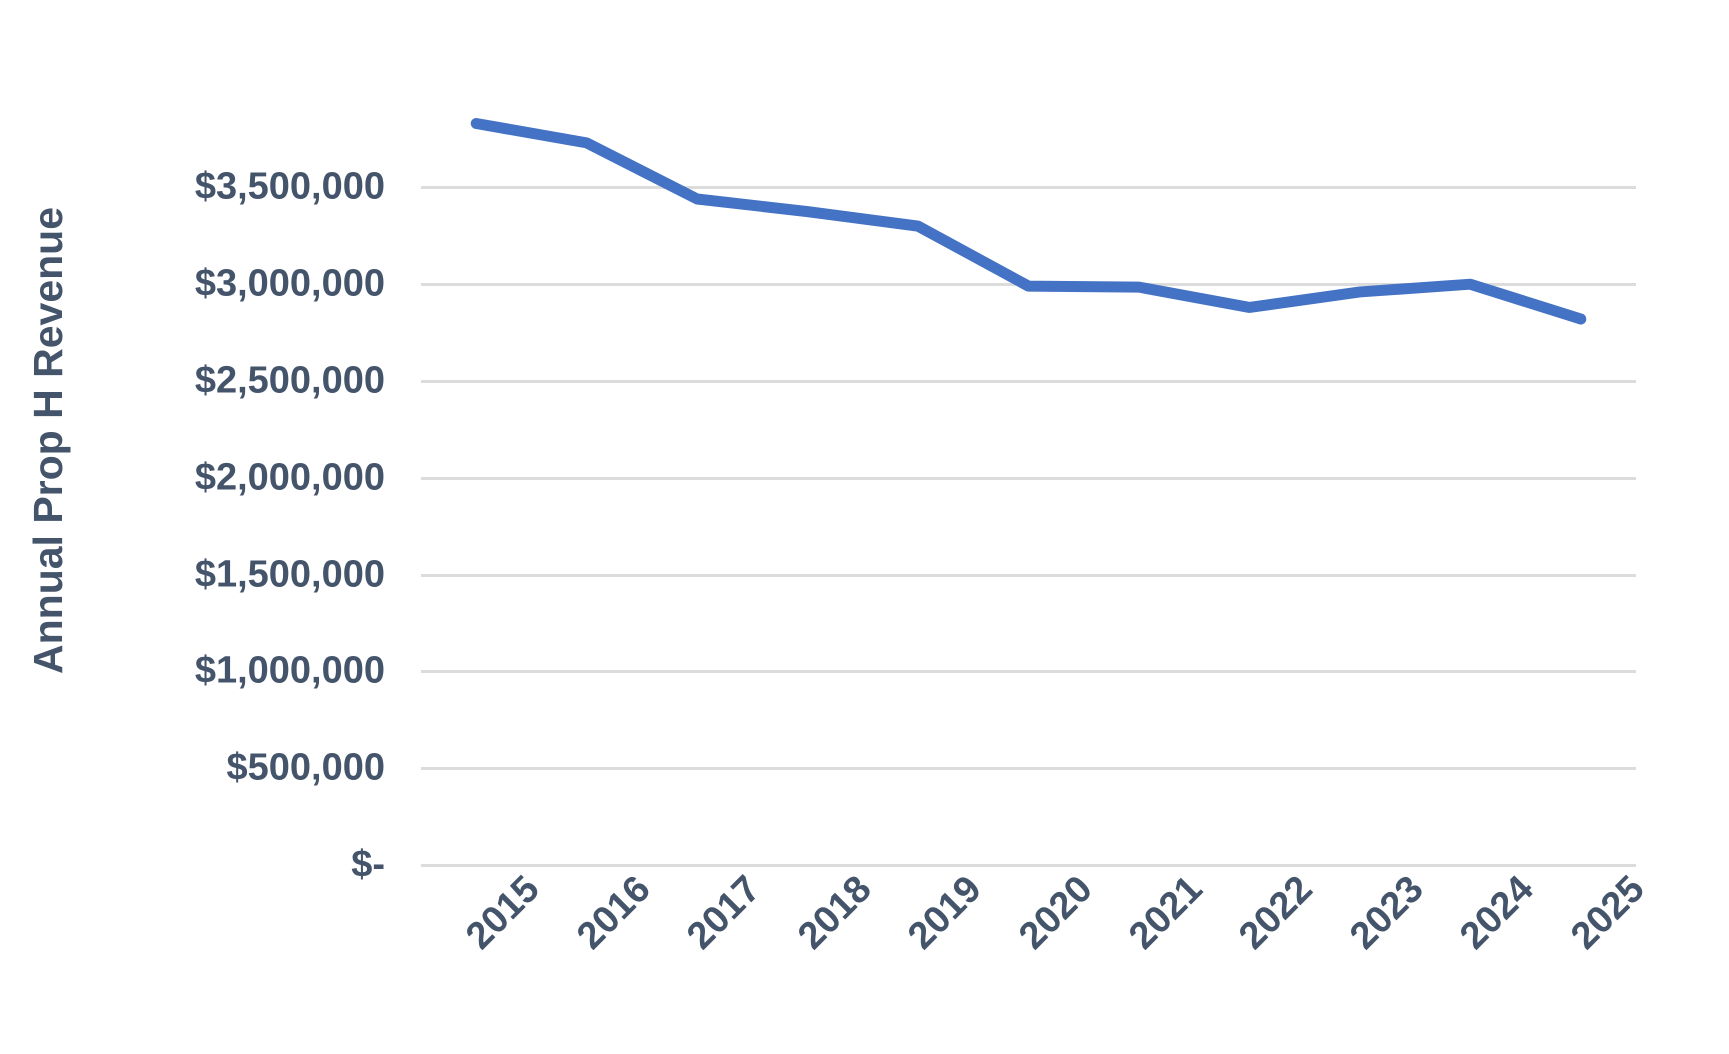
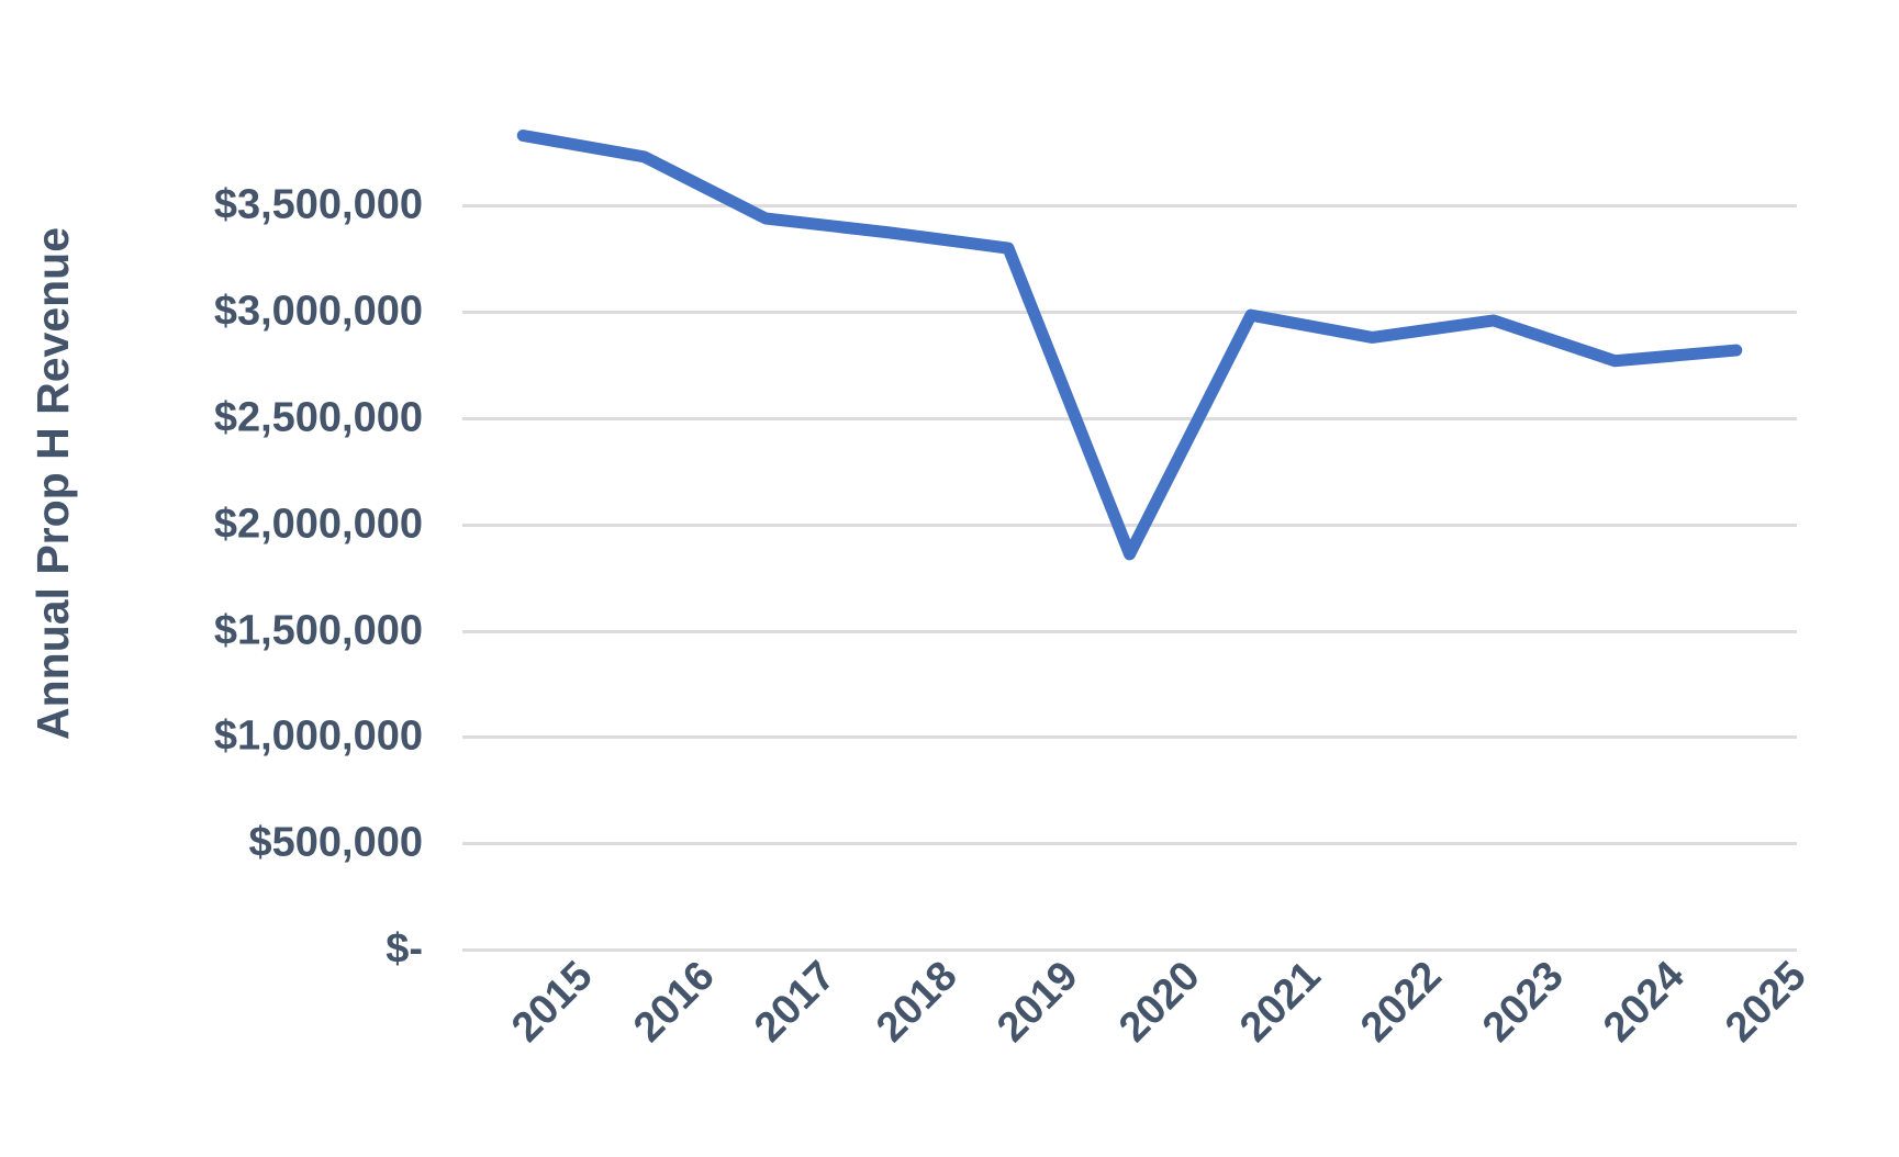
2020: $2990000 -> $1860000
2024: $3000000 -> $2770000
